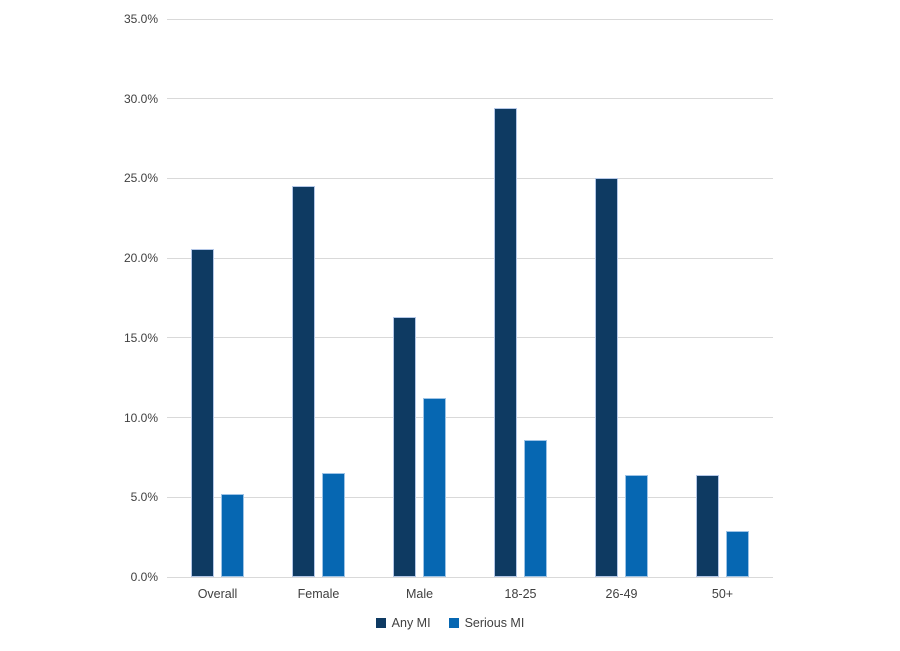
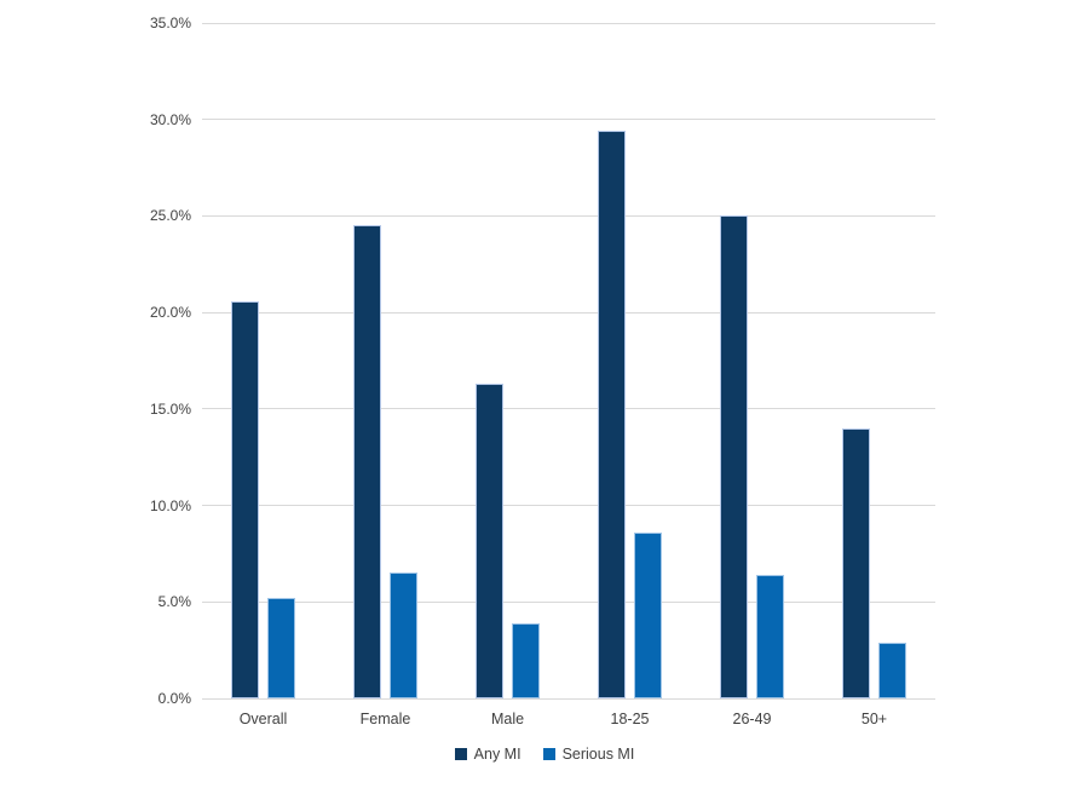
Serious MI/Male: 11.2% -> 3.9%
Any MI/50+: 6.4% -> 14.0%
